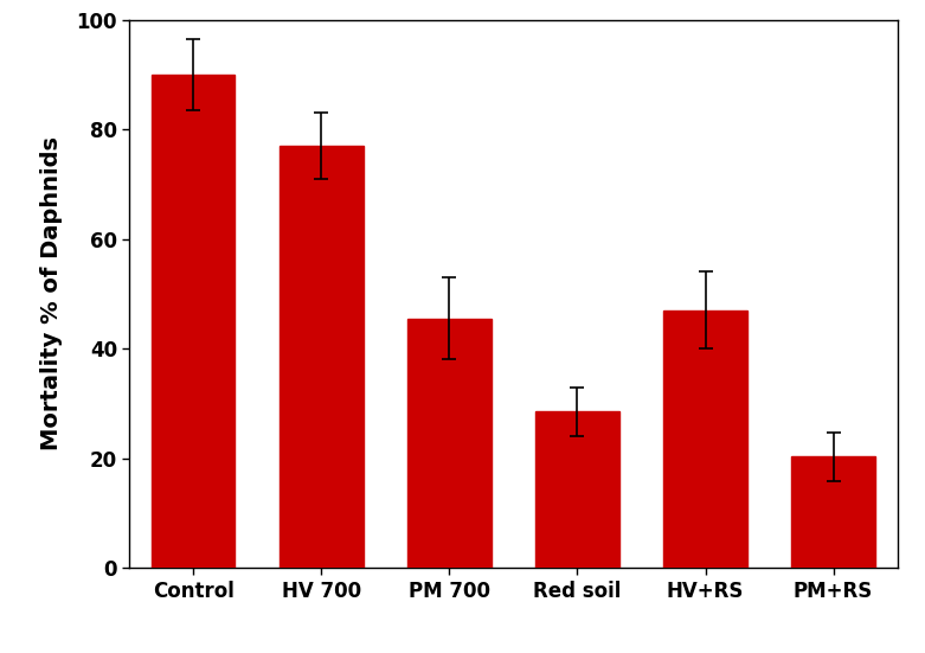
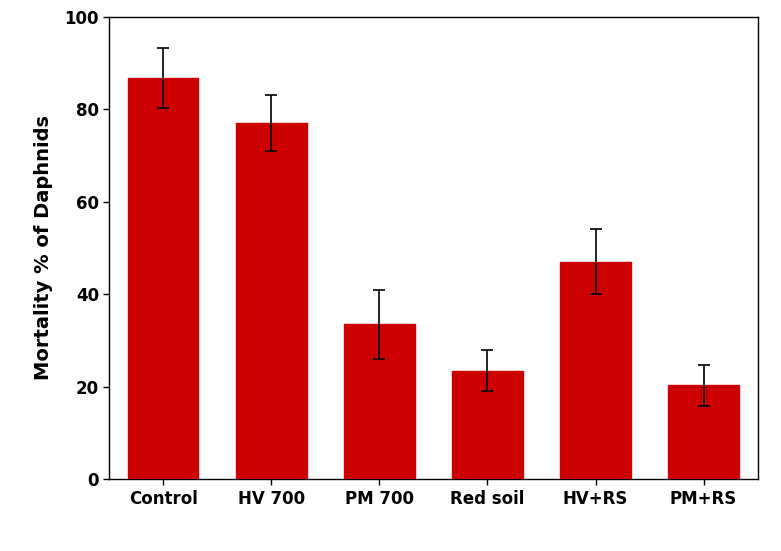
Control: 90.0 -> 86.7
PM 700: 45.5 -> 33.5
Red soil: 28.5 -> 23.5
